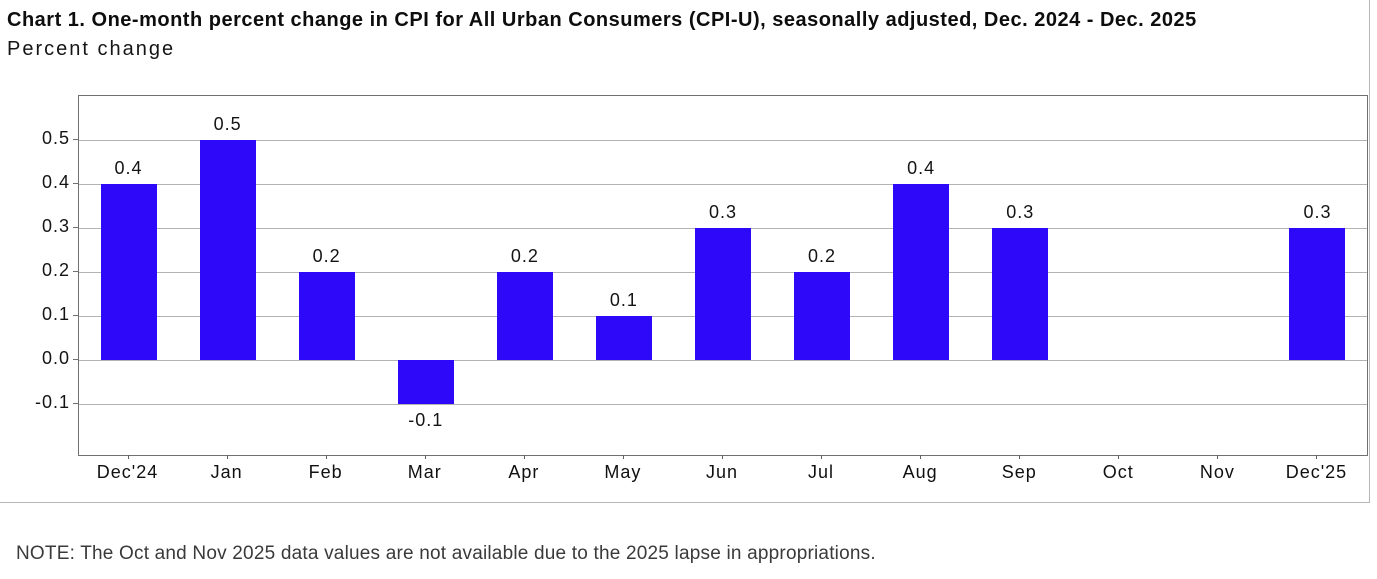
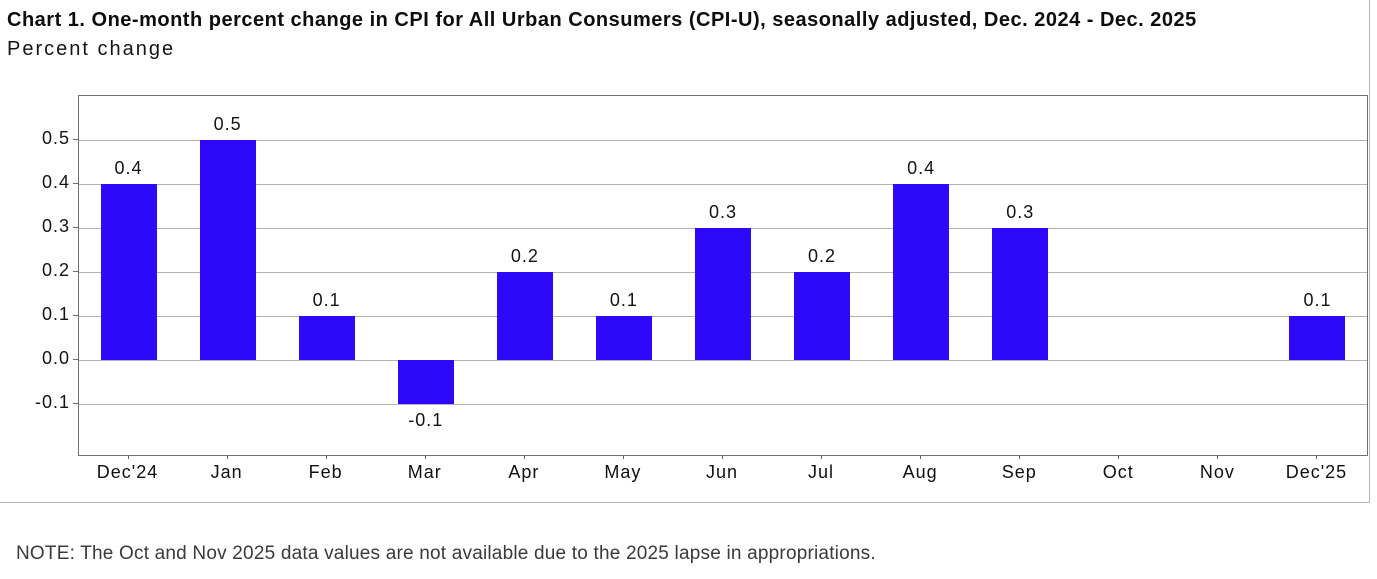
Feb: 0.2 -> 0.1
Dec'25: 0.3 -> 0.1
